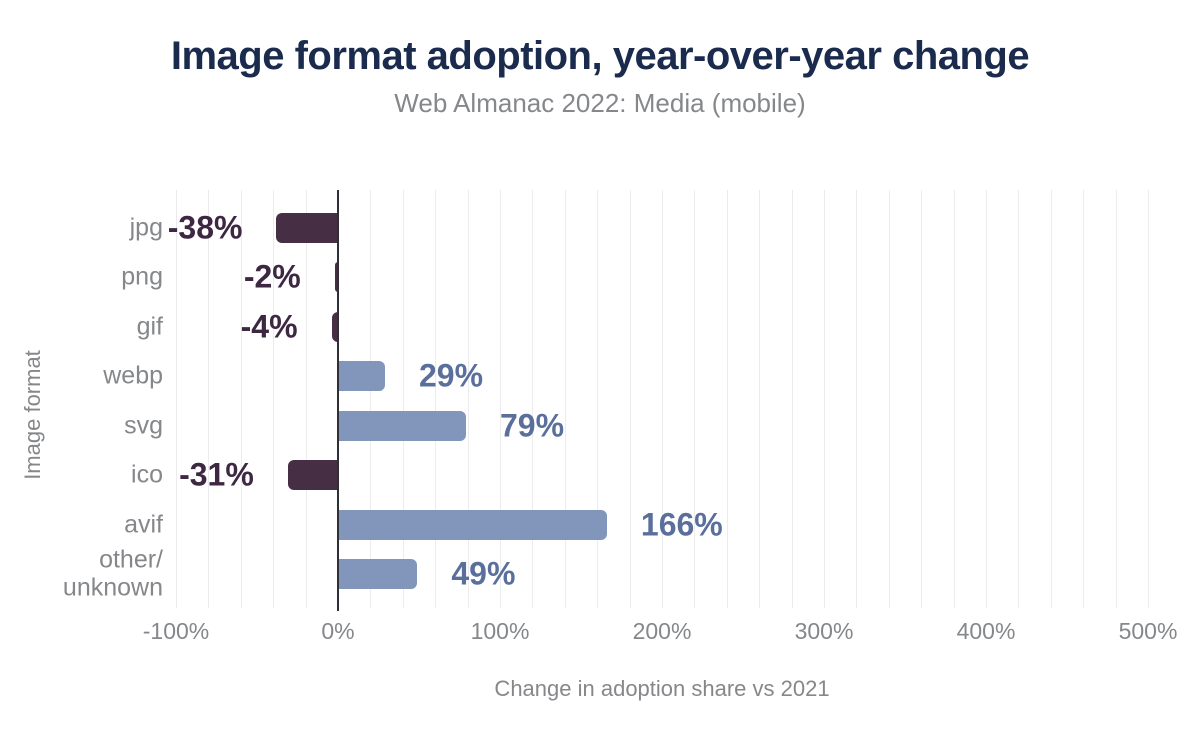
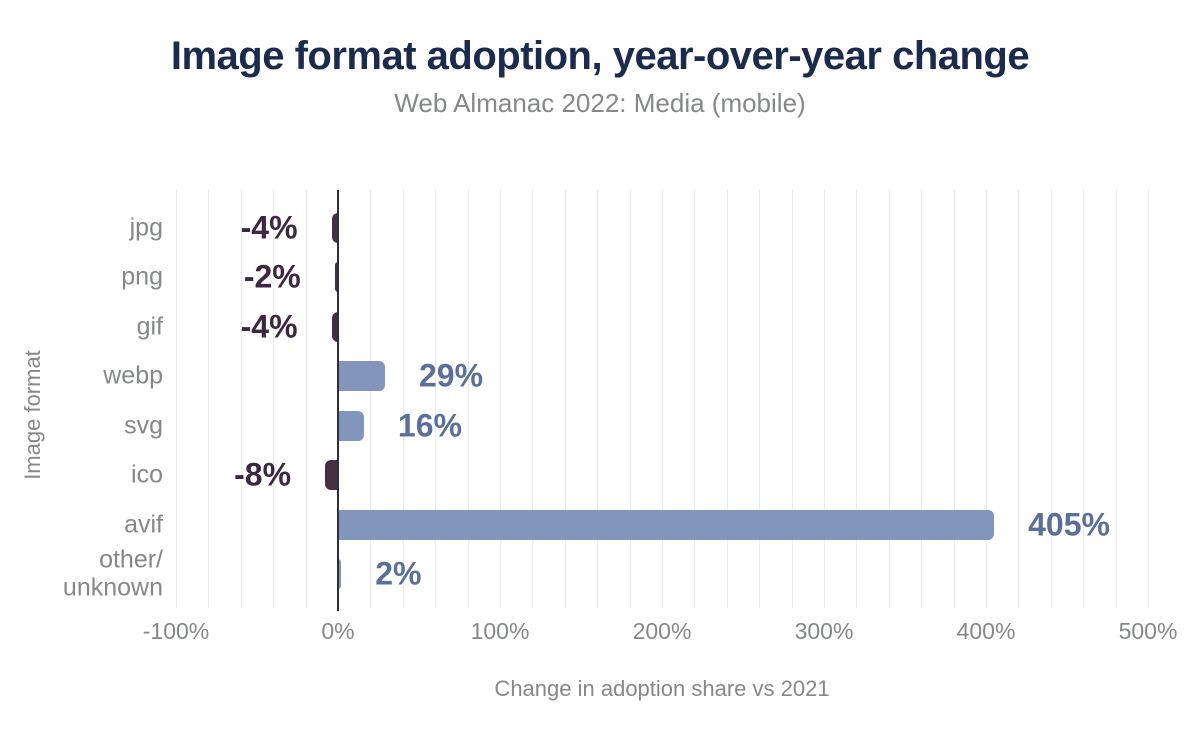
jpg: -38% -> -4%
svg: 79% -> 16%
ico: -31% -> -8%
avif: 166% -> 405%
other/unknown: 49% -> 2%
